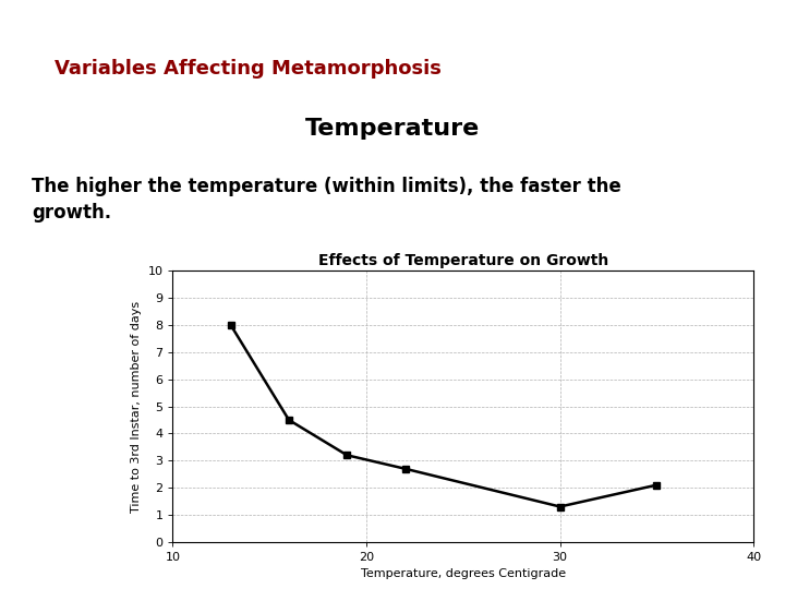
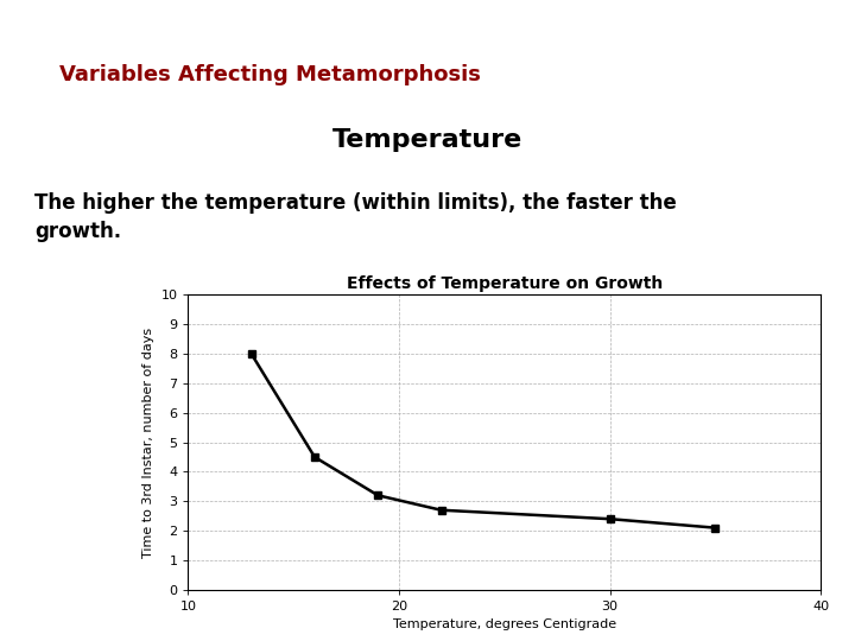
30: 1.3 -> 2.4
